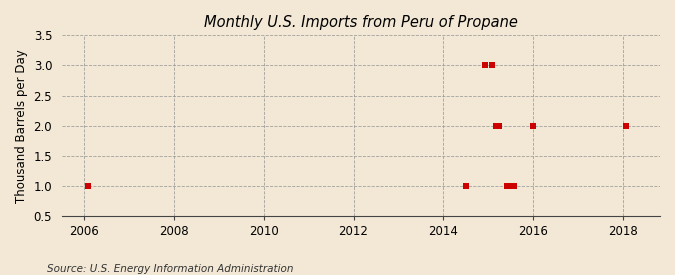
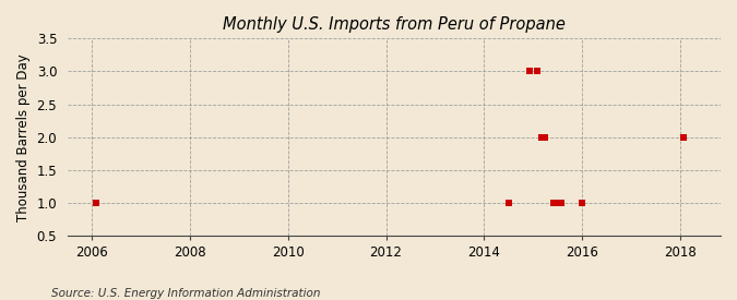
2016: 2 -> 1
